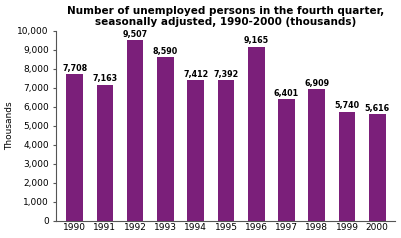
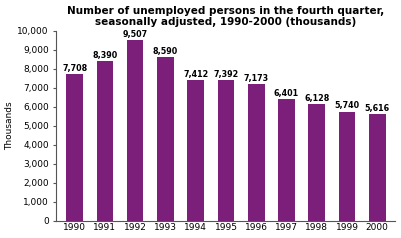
1991: 7,163 -> 8,390
1996: 9,165 -> 7,173
1998: 6,909 -> 6,128
